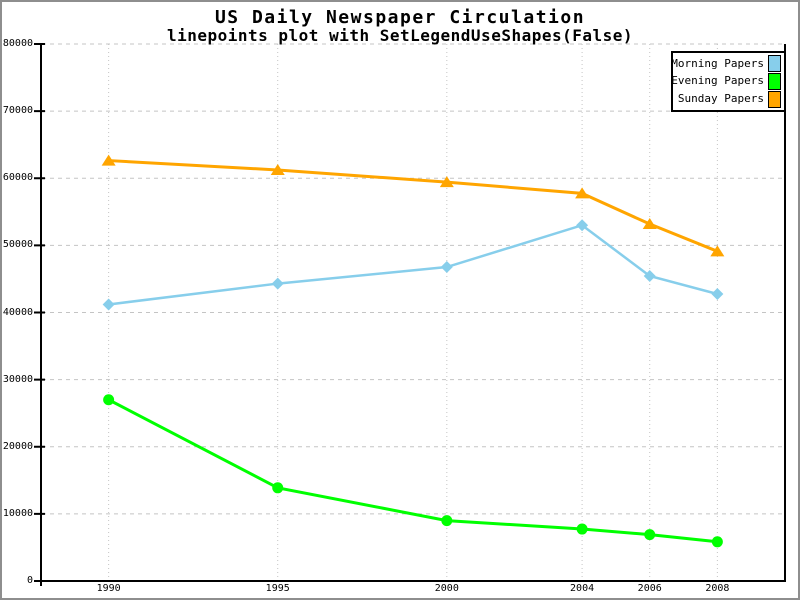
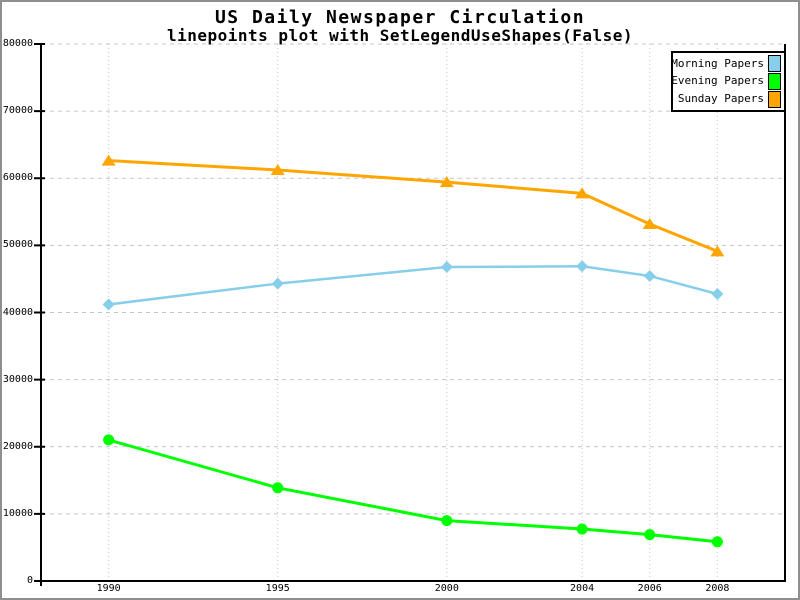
Evening Papers/1990: 27000 -> 21000
Morning Papers/2004: 53000 -> 47000
